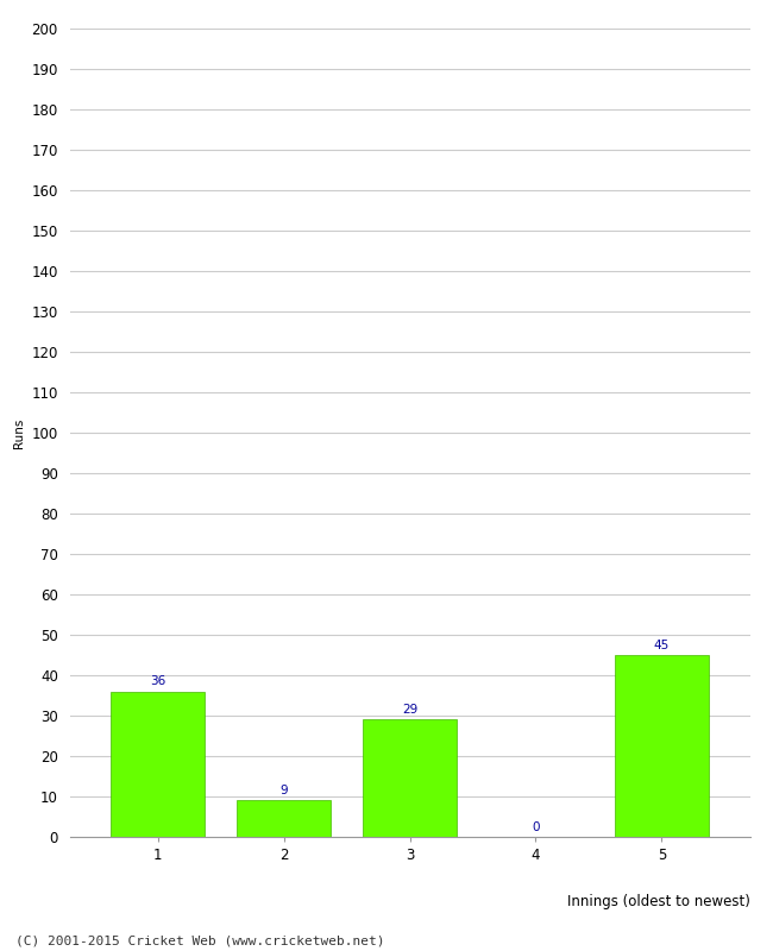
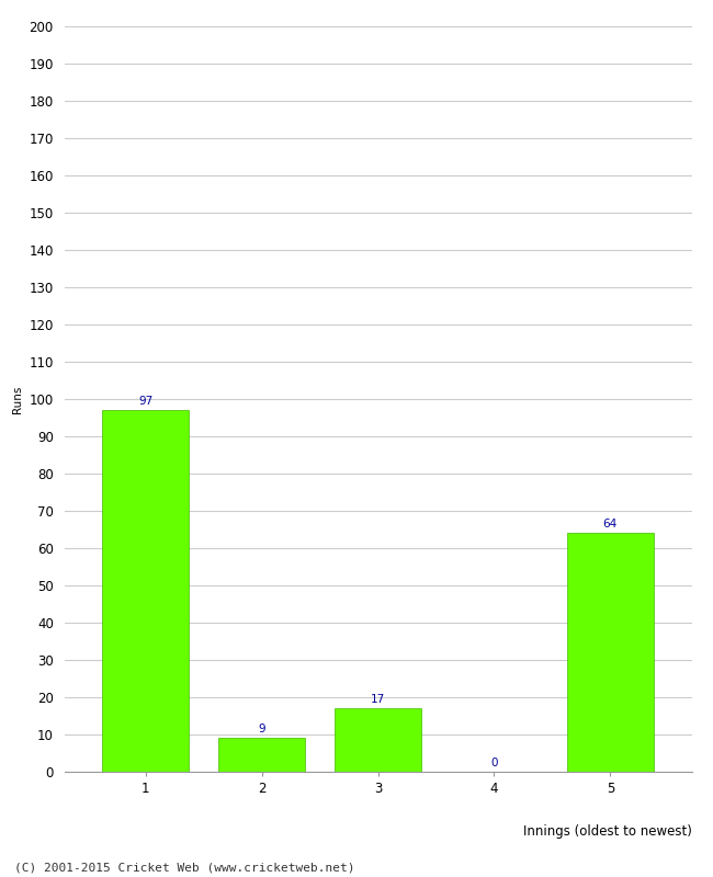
1: 36 -> 97
3: 29 -> 17
5: 45 -> 64
